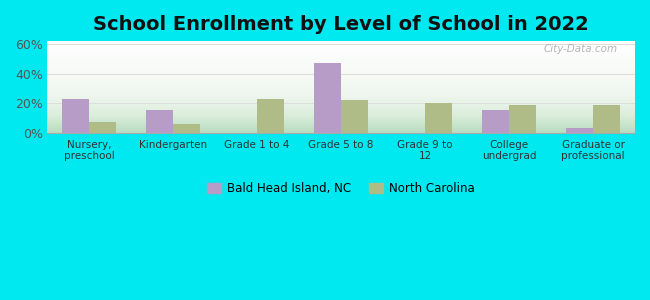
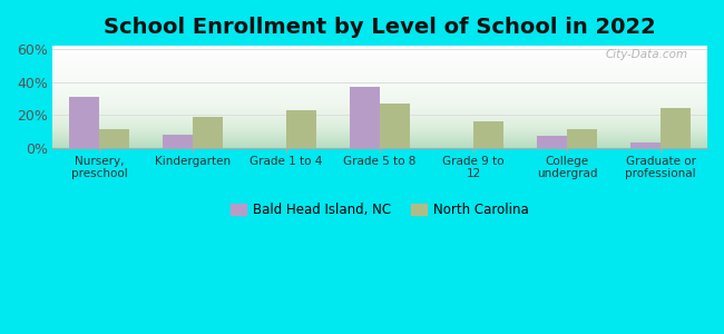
Bald Head Island, NC/Nursery, preschool: 23% -> 31%
North Carolina/Nursery, preschool: 7% -> 11%
Bald Head Island, NC/Kindergarten: 15% -> 8%
North Carolina/Kindergarten: 6% -> 19%
Bald Head Island, NC/Grade 5 to 8: 47% -> 37%
North Carolina/Grade 5 to 8: 22% -> 27%
North Carolina/Grade 9 to 12: 20% -> 16%
Bald Head Island, NC/College undergrad: 15% -> 7%
North Carolina/College undergrad: 19% -> 11%
North Carolina/Graduate or professional: 19% -> 24%
